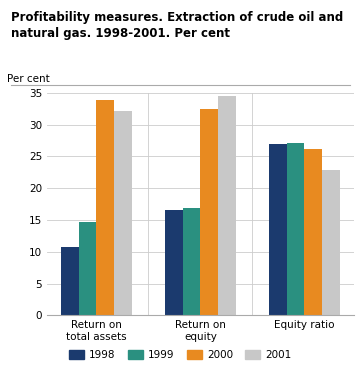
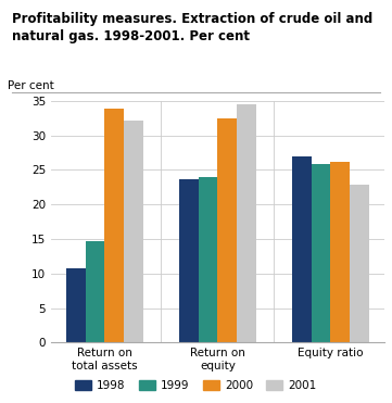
1998/Return on equity: 16.5 -> 23.6
1999/Return on equity: 16.9 -> 24.0
1999/Equity ratio: 27.1 -> 25.8
